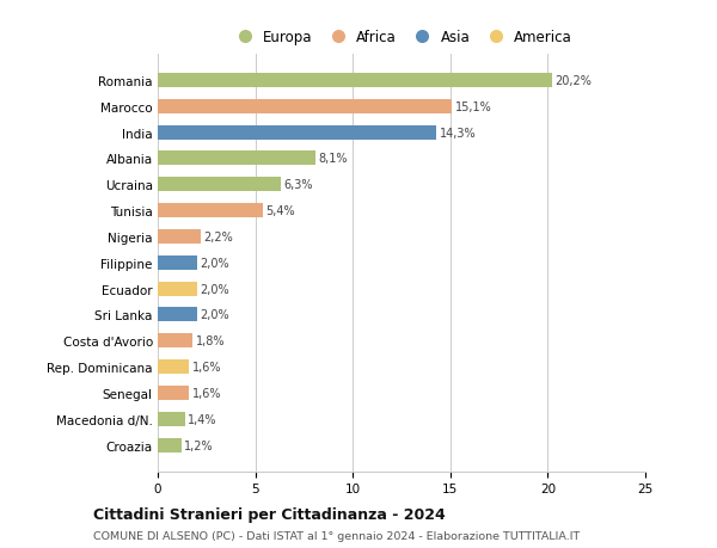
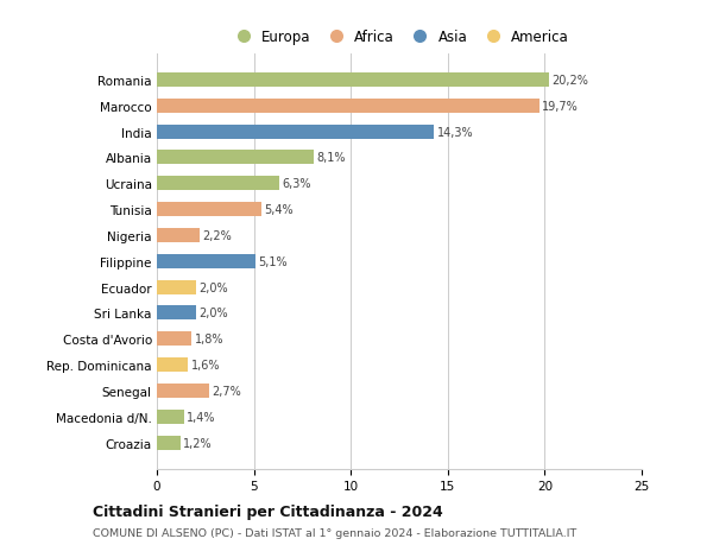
Marocco: 15,1% -> 19,7%
Filippine: 2,0% -> 5,1%
Senegal: 1,6% -> 2,7%
